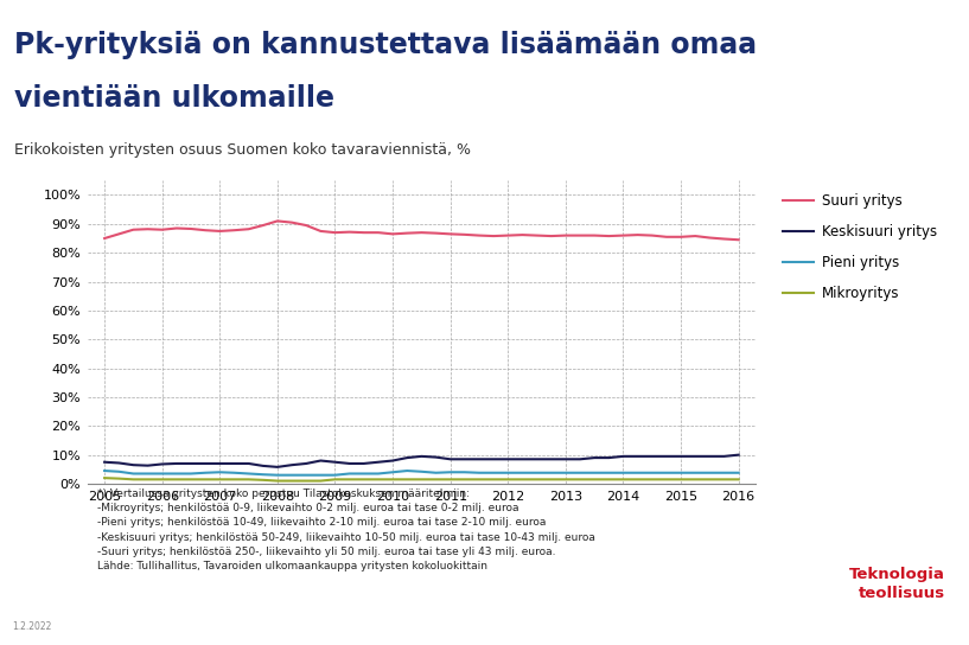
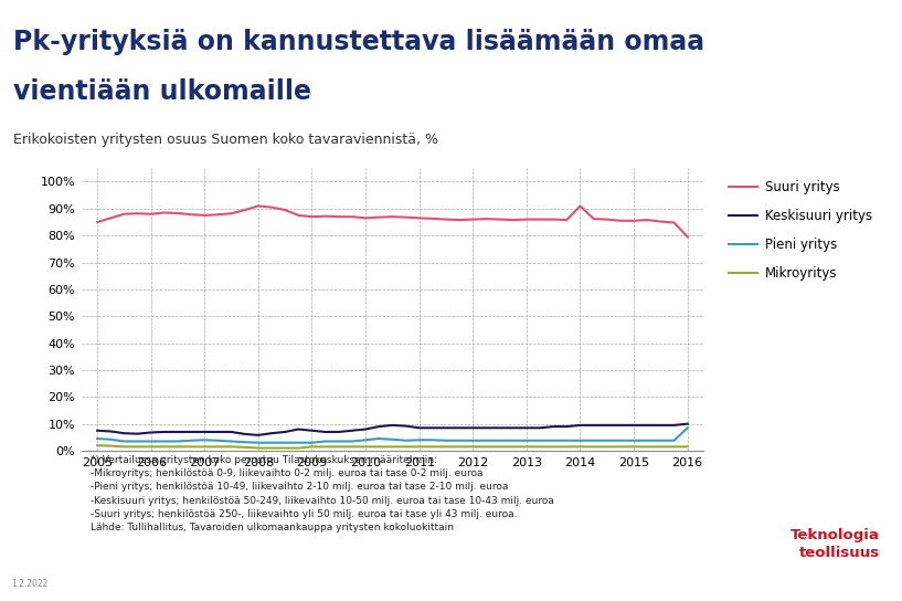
Suuri yritys/2014: 86.0% -> 91.0%
Suuri yritys/2016: 84.5% -> 79.5%
Pieni yritys/2016: 3.8% -> 8.5%
